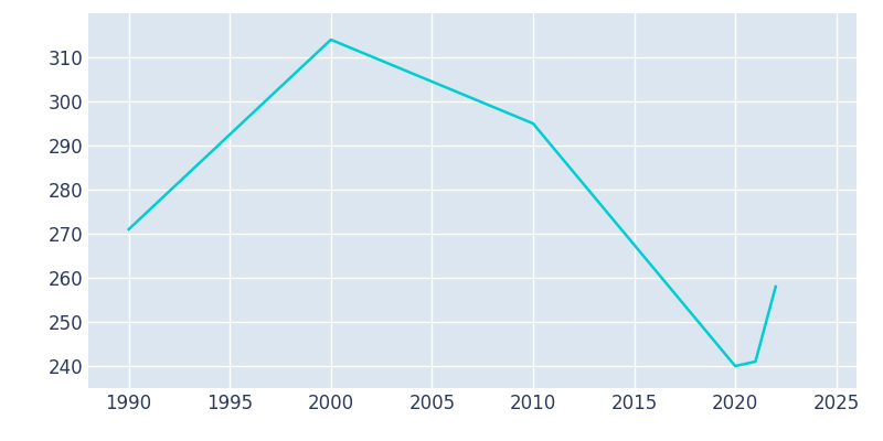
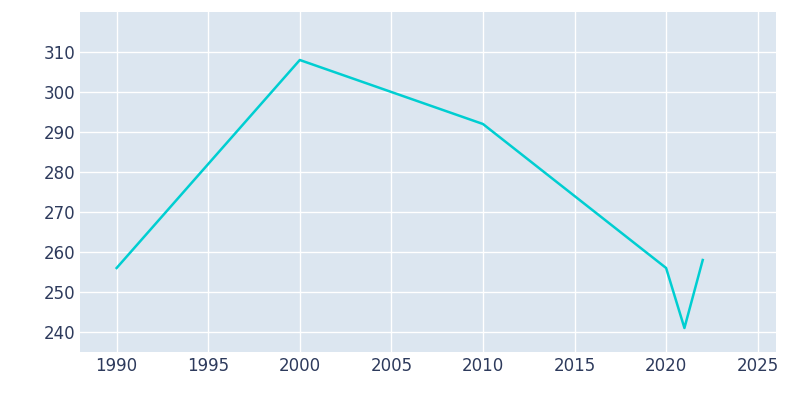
1990: 271 -> 256
2000: 314 -> 308
2010: 295 -> 292
2020: 240 -> 256
